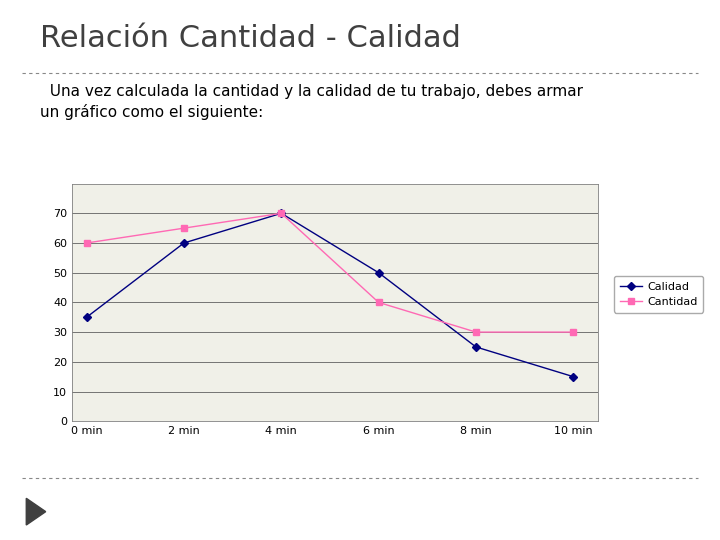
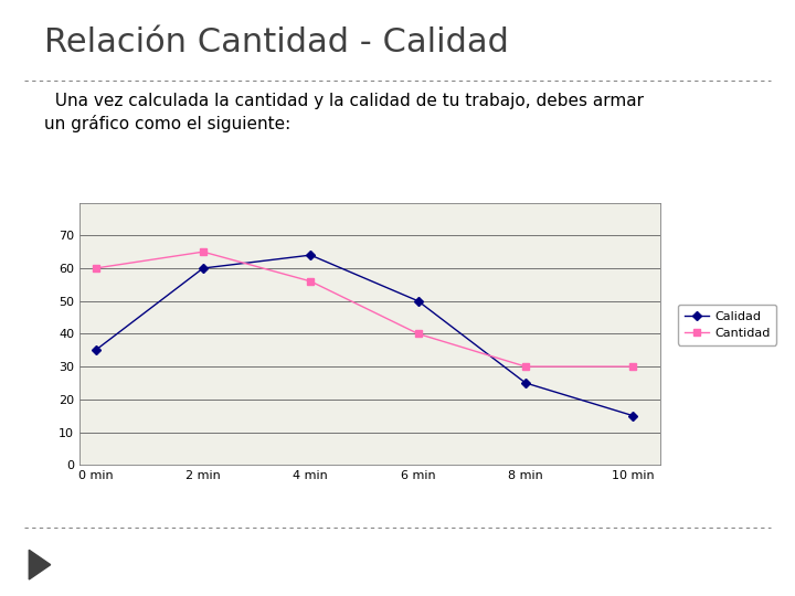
Calidad/4 min: 70 -> 64
Cantidad/4 min: 70 -> 56
